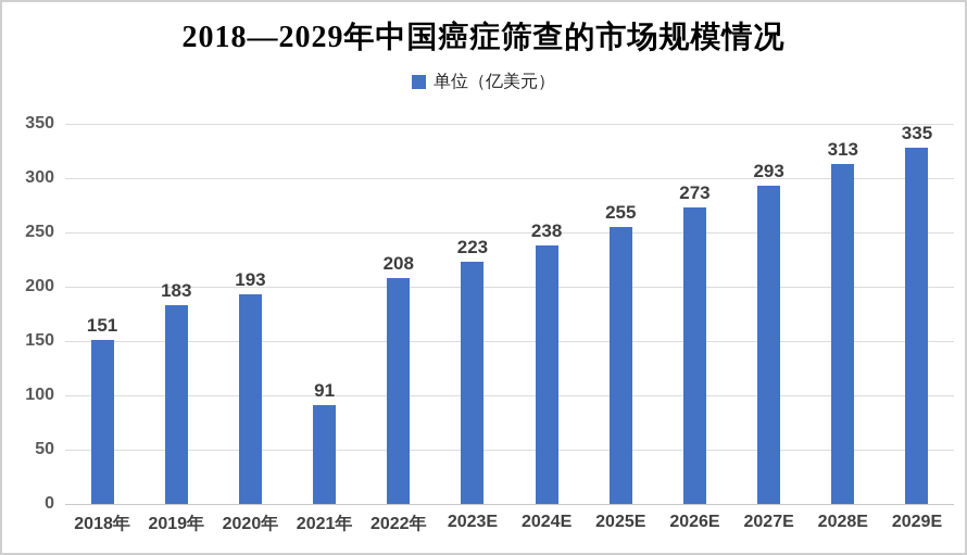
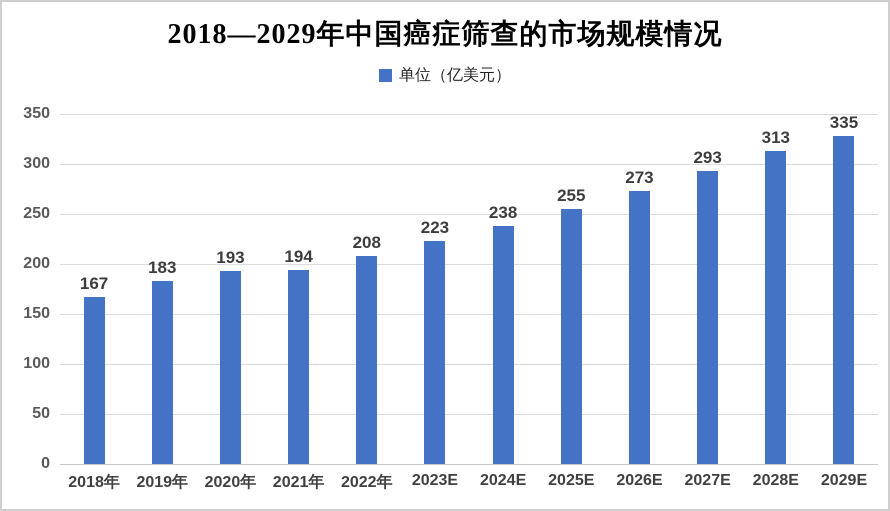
2018年: 151 -> 167
2021年: 91 -> 194
